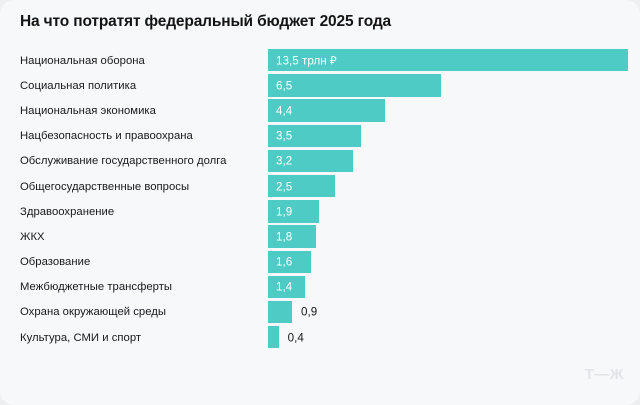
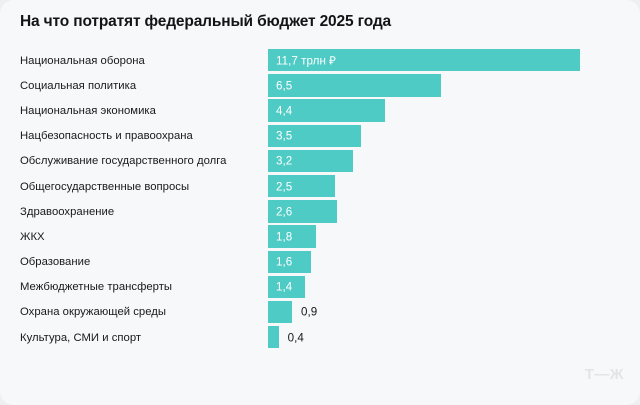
Национальная оборона: 13,5 -> 11,7
Здравоохранение: 1,9 -> 2,6
